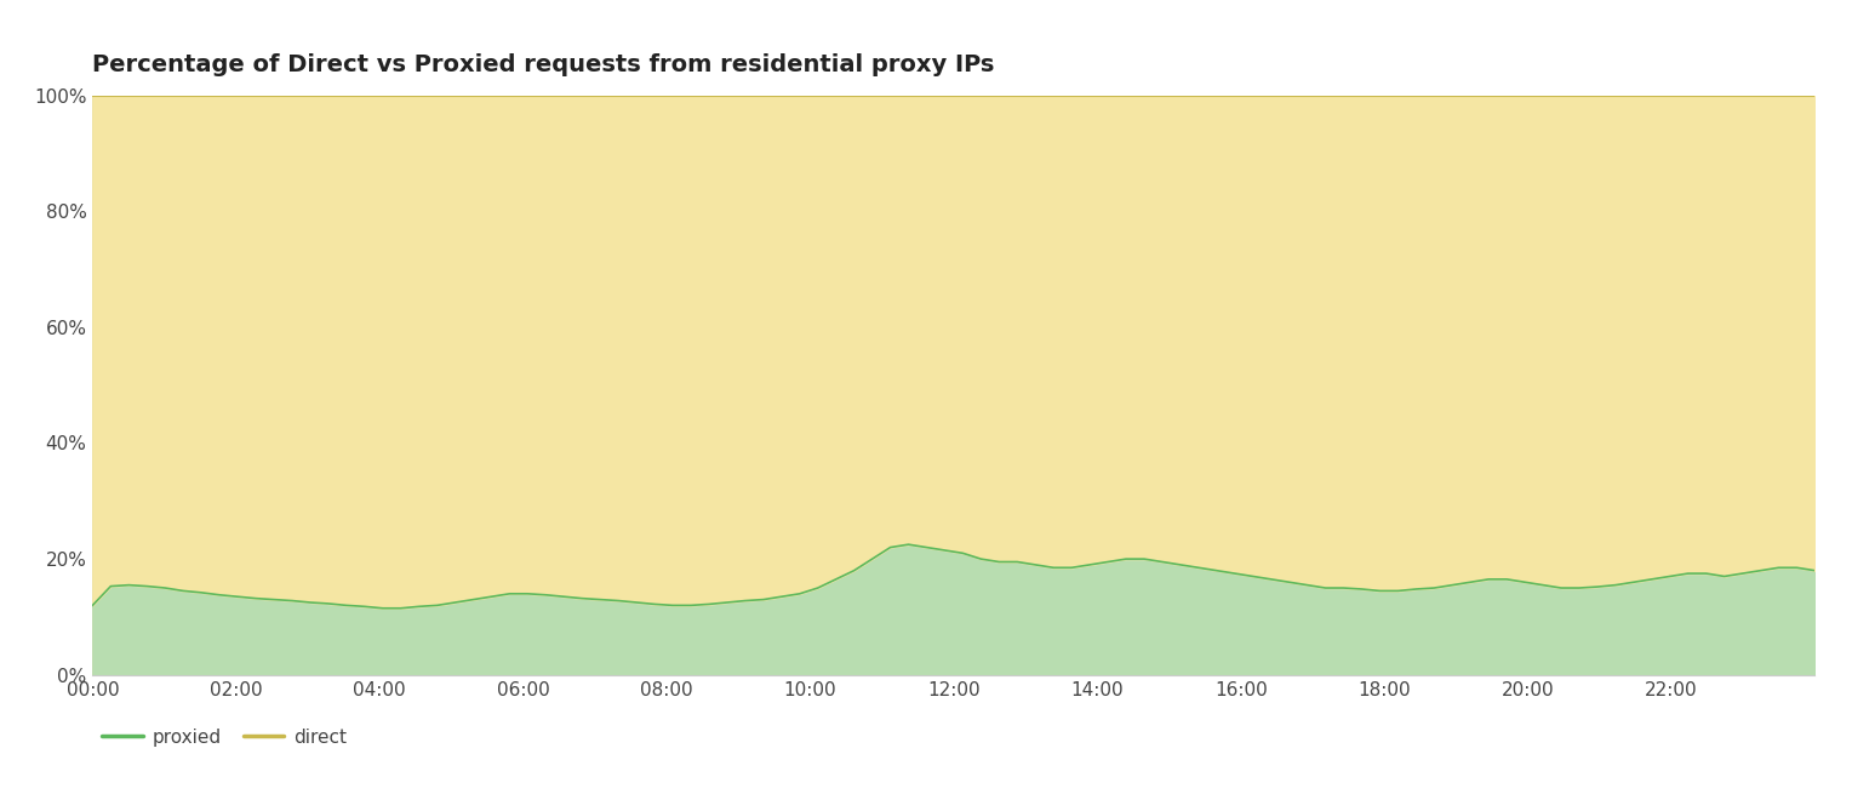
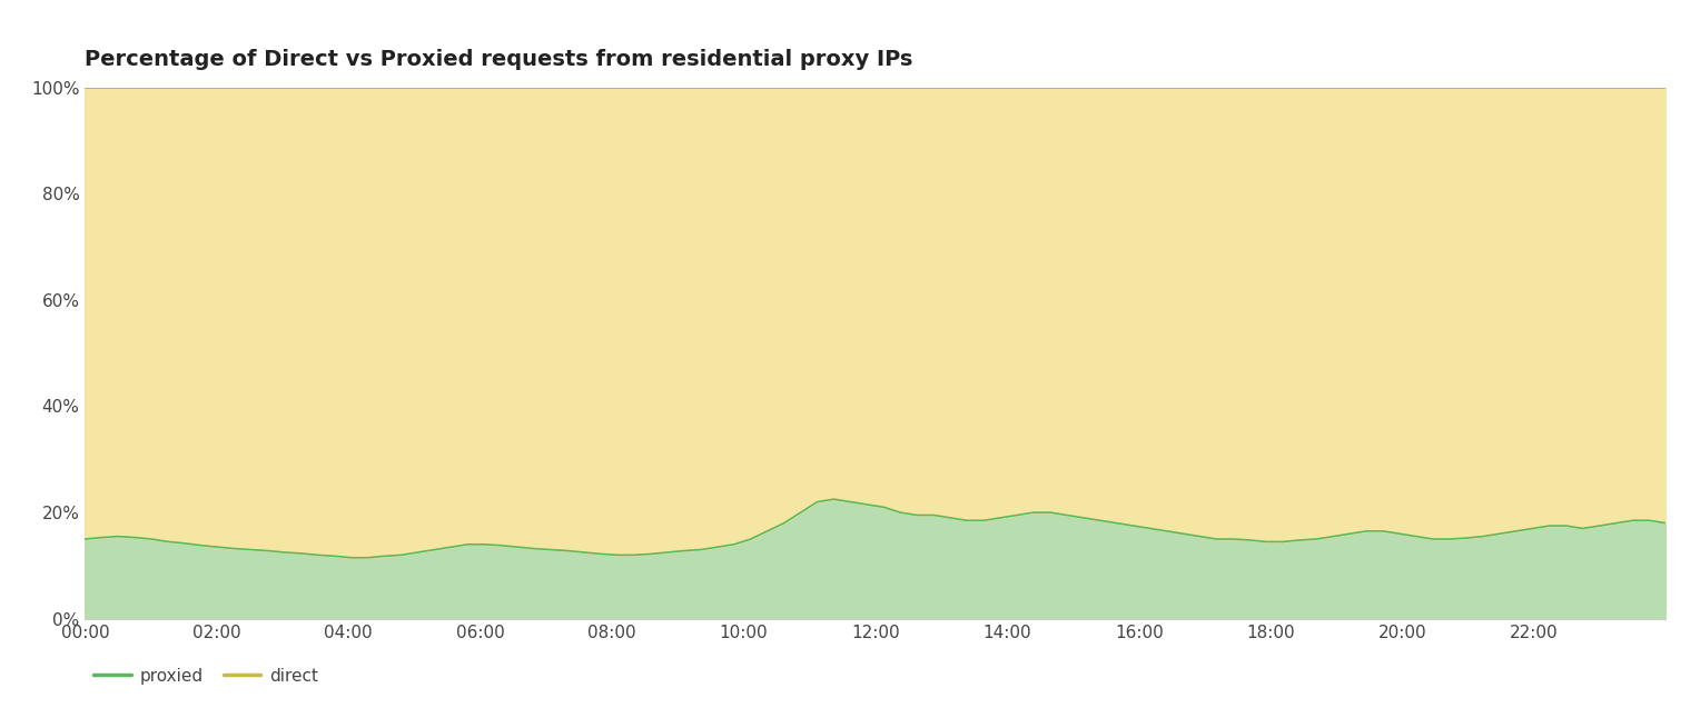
proxied/00:00: 12.0% -> 15.0%
